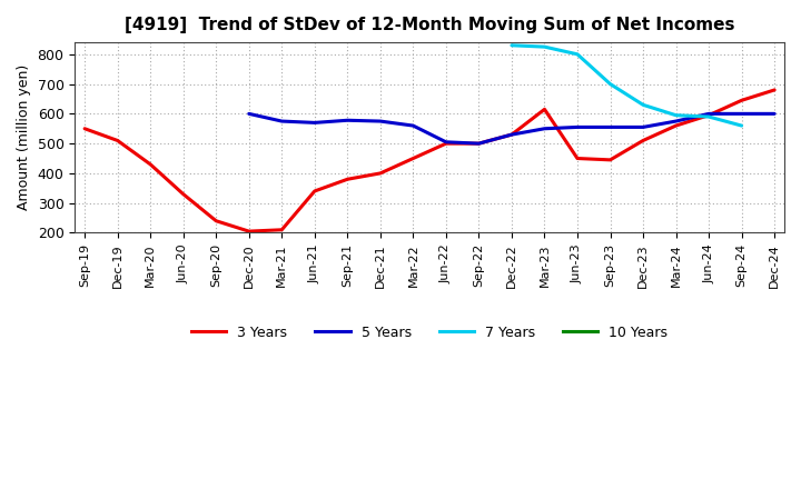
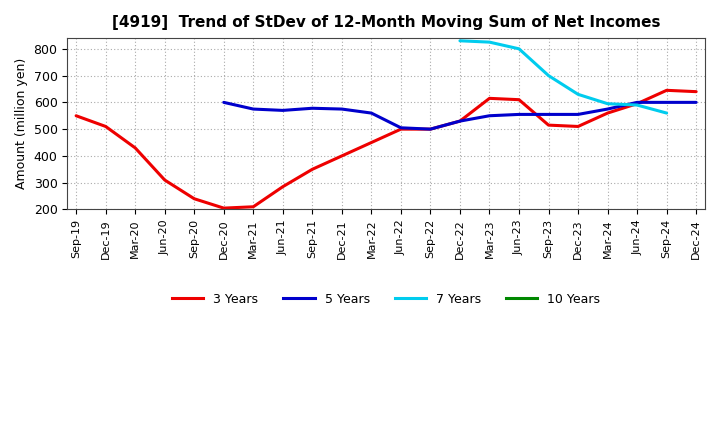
3 Years/Jun-20: 330 -> 310
3 Years/Jun-21: 340 -> 285
3 Years/Sep-21: 380 -> 350
3 Years/Jun-23: 450 -> 610
3 Years/Sep-23: 445 -> 515
3 Years/Dec-24: 680 -> 640
